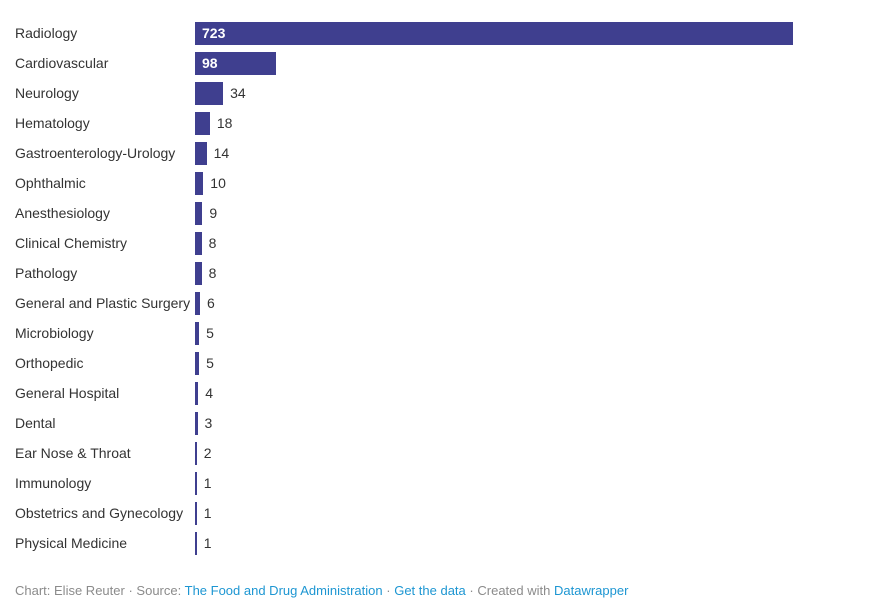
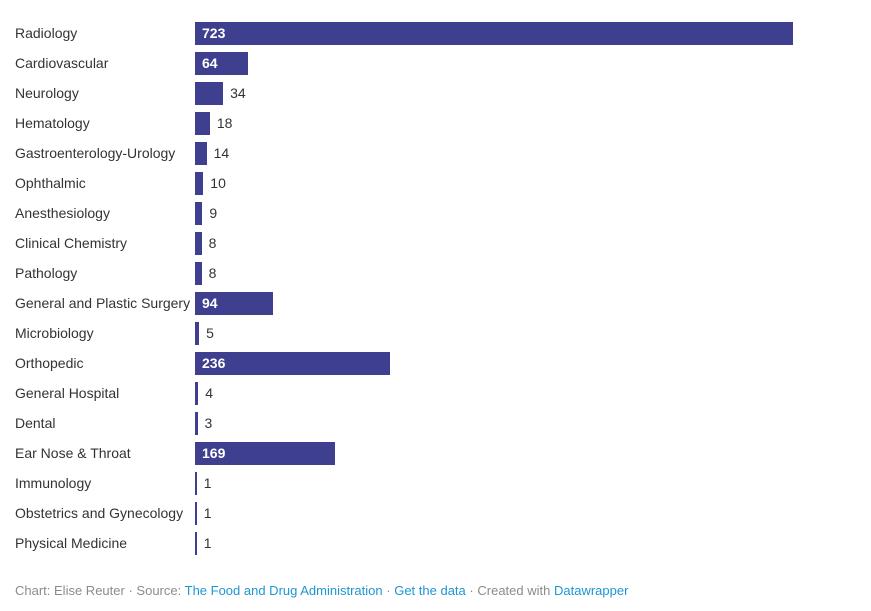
Cardiovascular: 98 -> 64
General and Plastic Surgery: 6 -> 94
Orthopedic: 5 -> 236
Ear Nose & Throat: 2 -> 169
